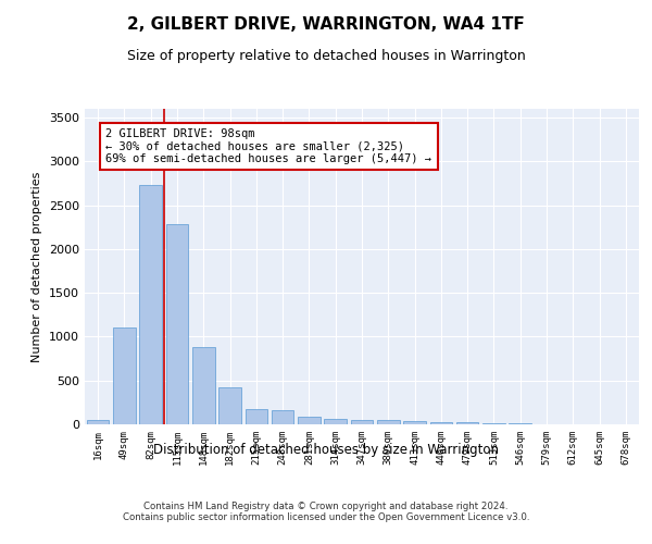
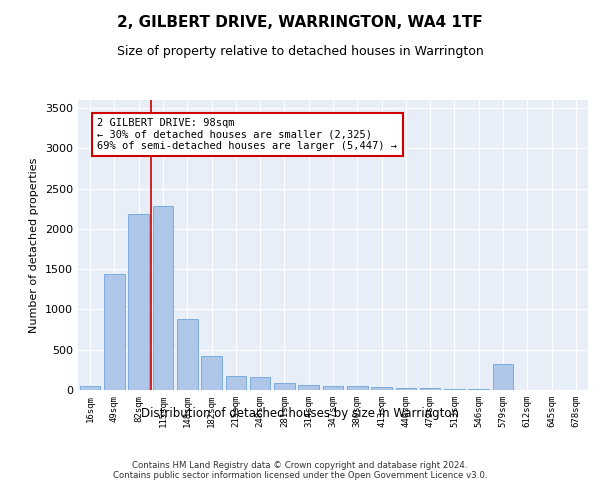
49sqm: 1100 -> 1440
82sqm: 2730 -> 2180
579sqm: 0 -> 320
